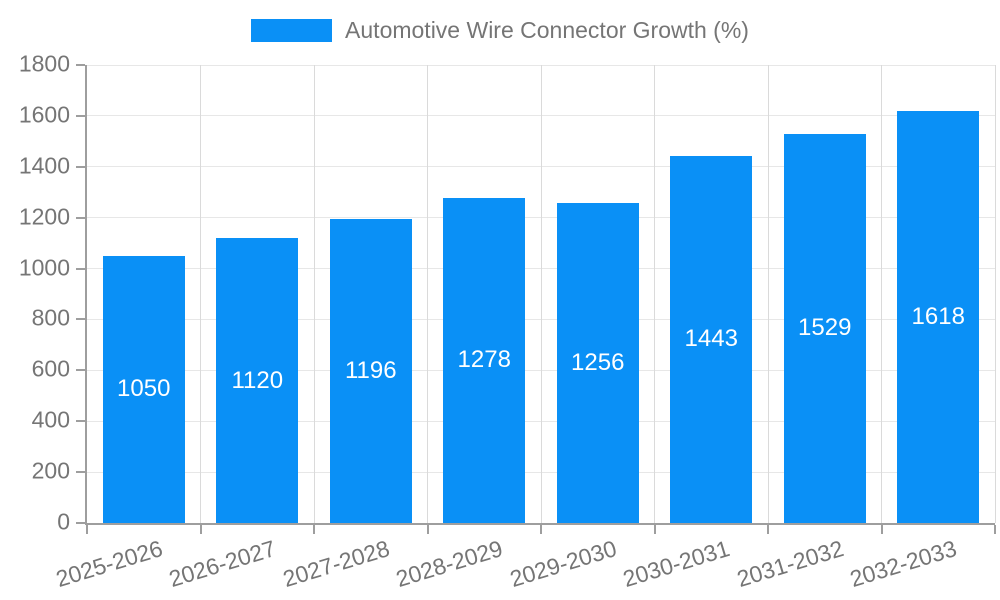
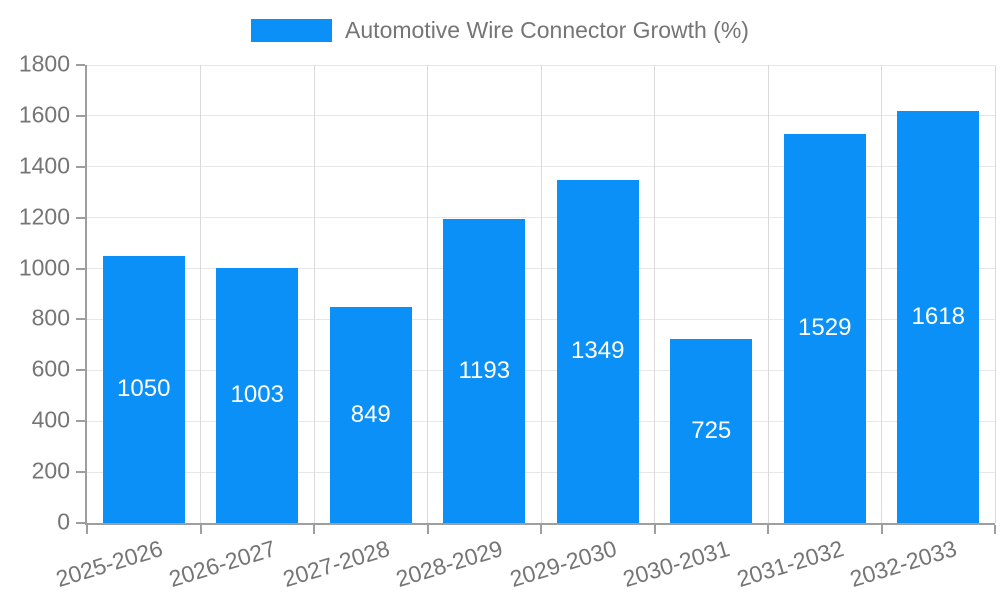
2026-2027: 1120 -> 1003
2027-2028: 1196 -> 849
2028-2029: 1278 -> 1193
2029-2030: 1256 -> 1349
2030-2031: 1443 -> 725
